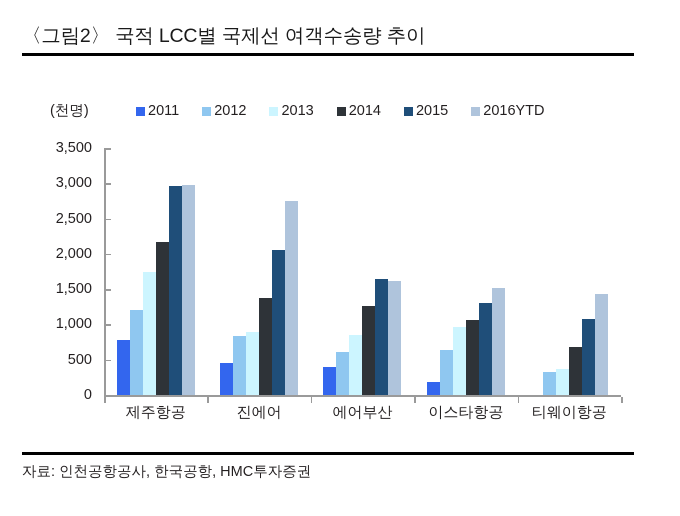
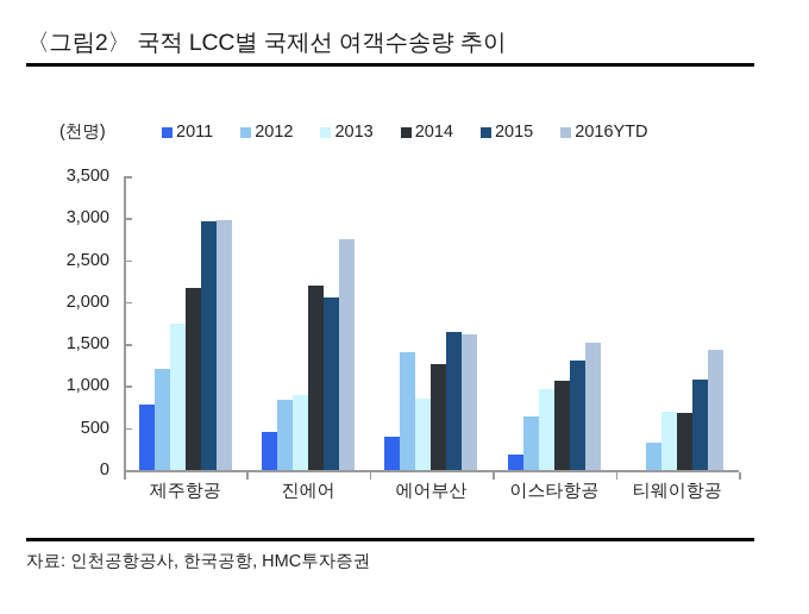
2014/진에어: 1400 -> 2200
2012/에어부산: 600 -> 1400
2013/티웨이항공: 400 -> 700
